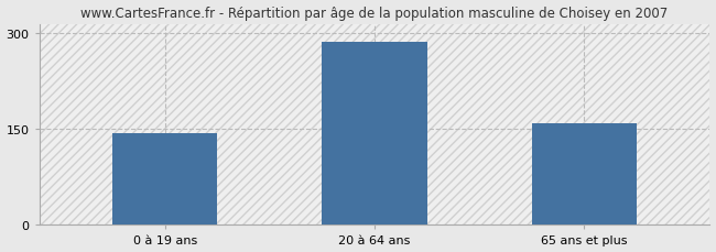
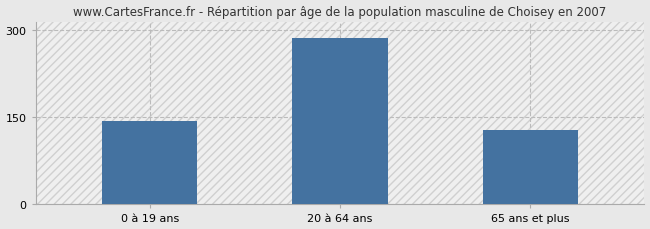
65 ans et plus: 160 -> 128
